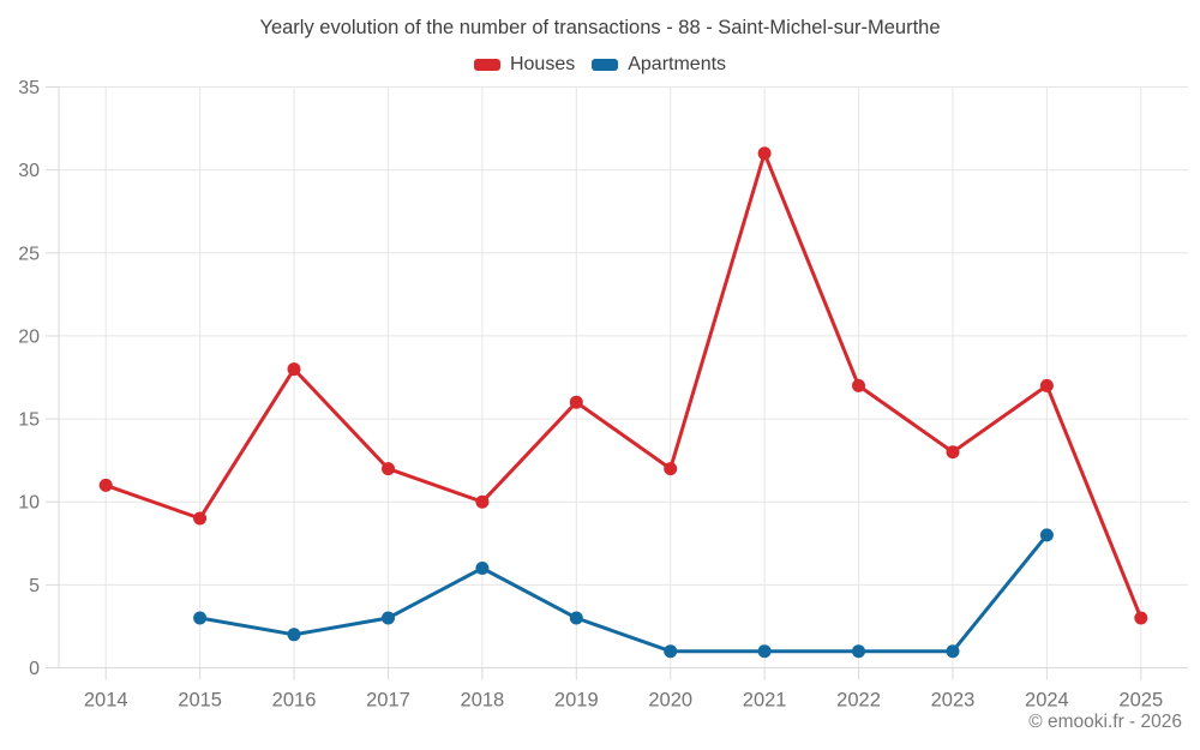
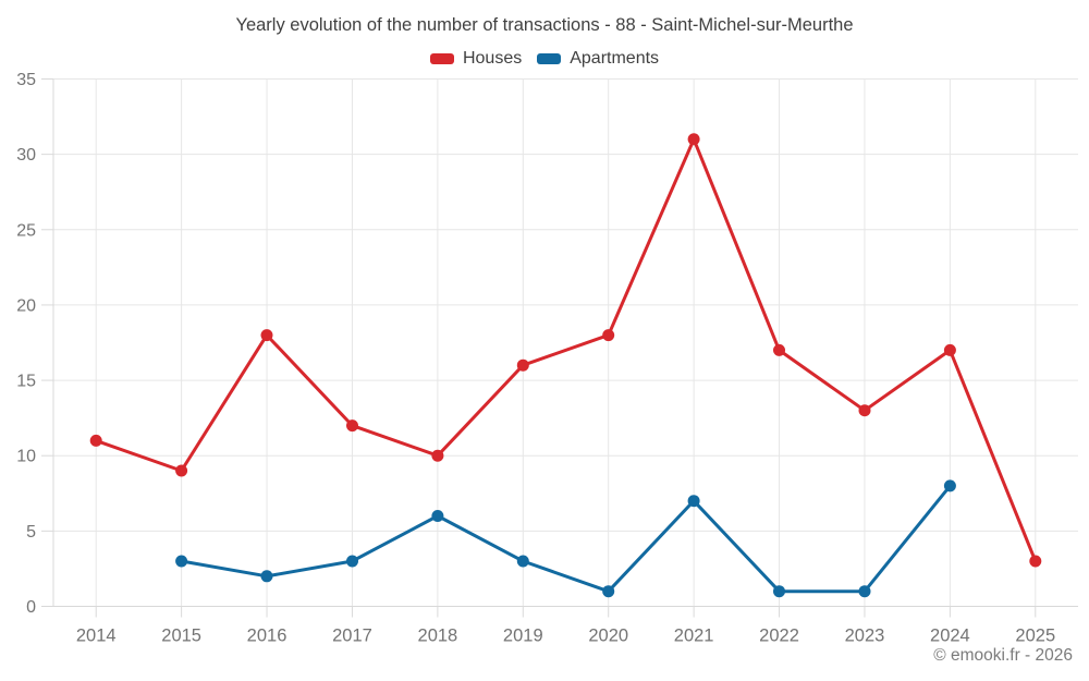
Houses/2020: 12 -> 18
Apartments/2021: 1 -> 7
